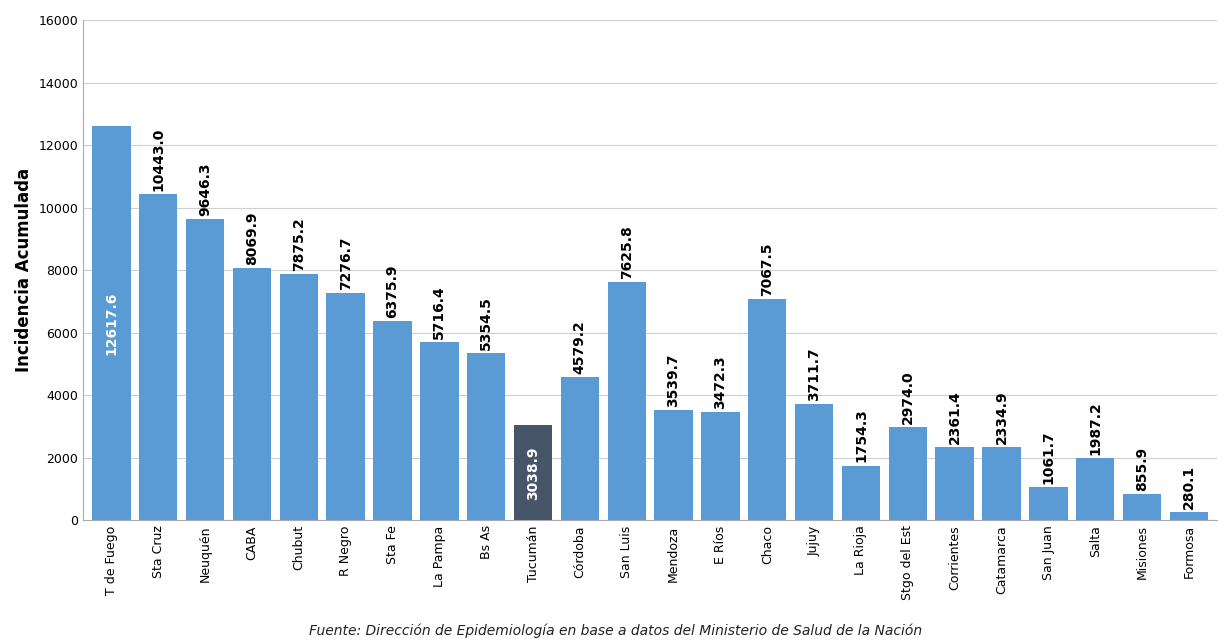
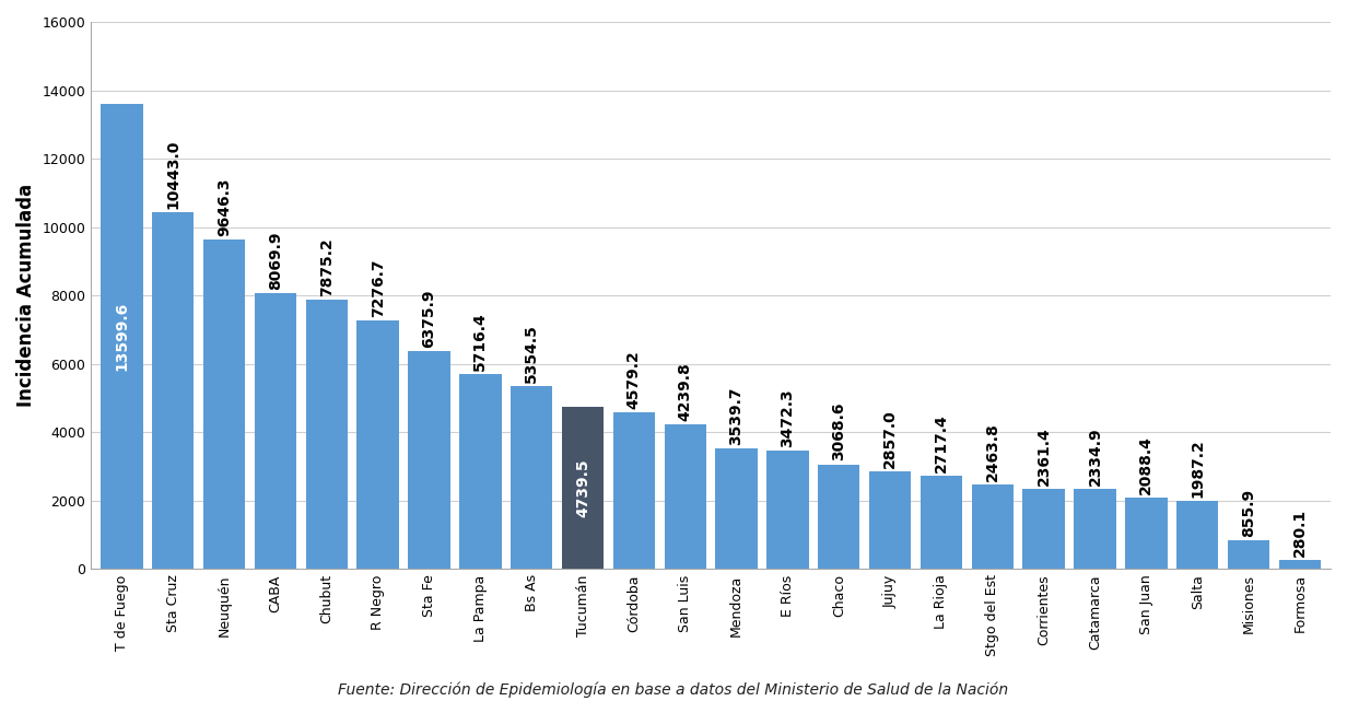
T de Fuego: 12617.6 -> 13599.6
Tucumán: 3038.9 -> 4739.5
San Luis: 7625.8 -> 4239.8
Chaco: 7067.5 -> 3068.6
Jujuy: 3711.7 -> 2857.0
La Rioja: 1754.3 -> 2717.4
Stgo del Est: 2974.0 -> 2463.8
San Juan: 1061.7 -> 2088.4
